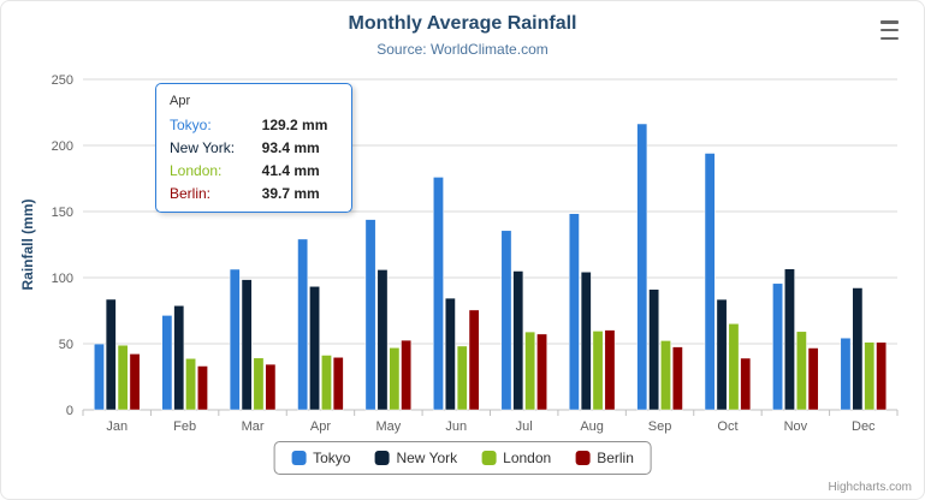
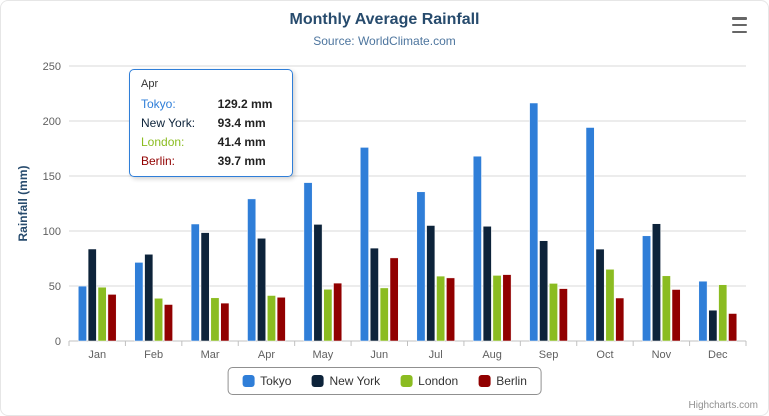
Tokyo/Aug: 148 -> 168
New York/Dec: 92 -> 28
Berlin/Dec: 51 -> 25
